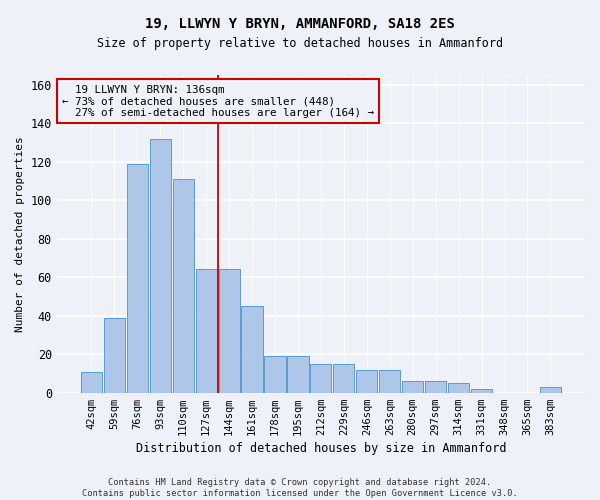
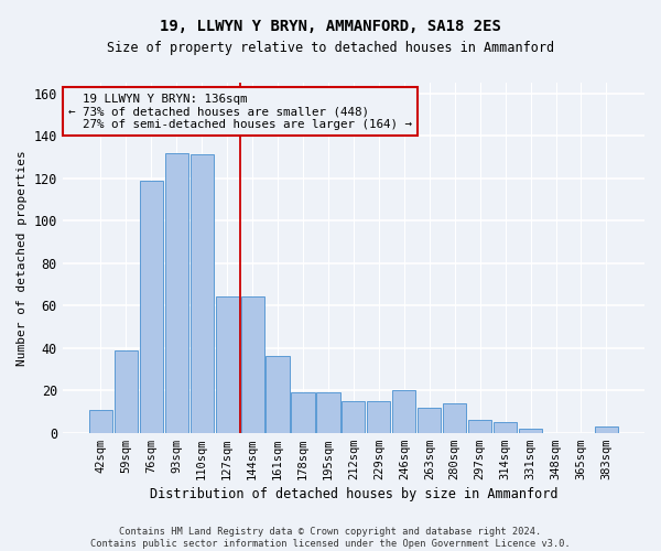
110sqm: 111 -> 131
161sqm: 45 -> 36
246sqm: 12 -> 20
280sqm: 6 -> 14
